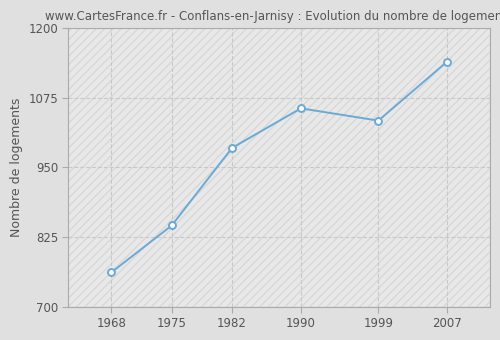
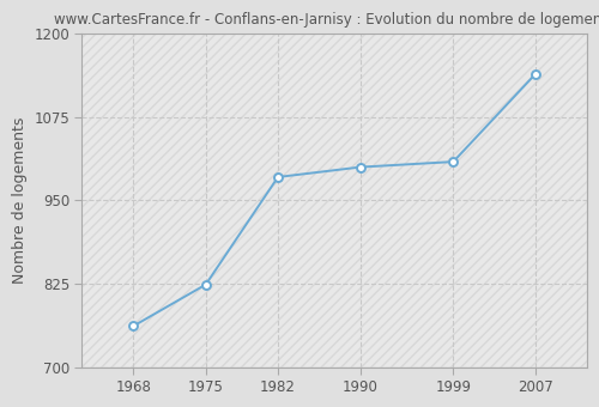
1975: 846 -> 824
1990: 1056 -> 1000
1999: 1034 -> 1008
